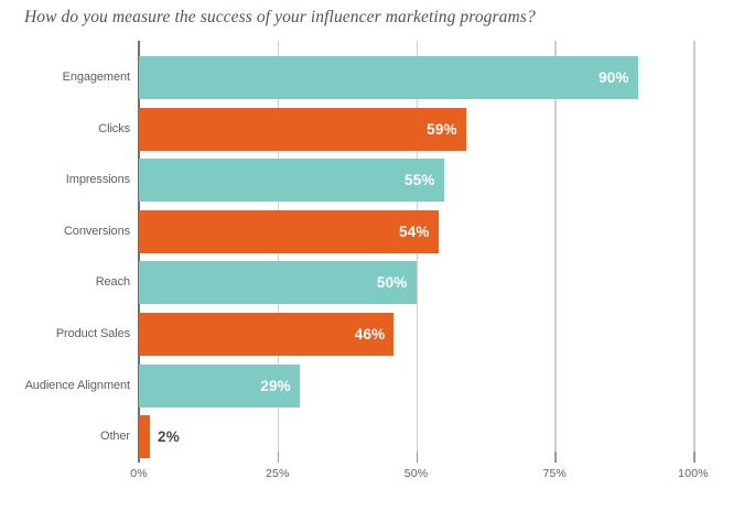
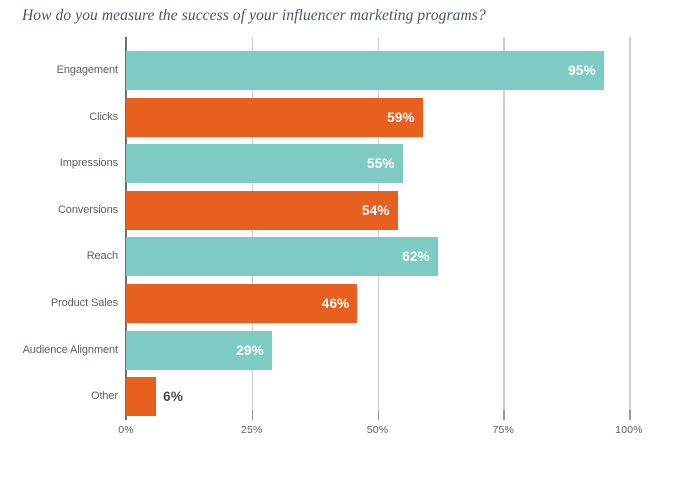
Engagement: 90% -> 95%
Reach: 50% -> 62%
Other: 2% -> 6%
